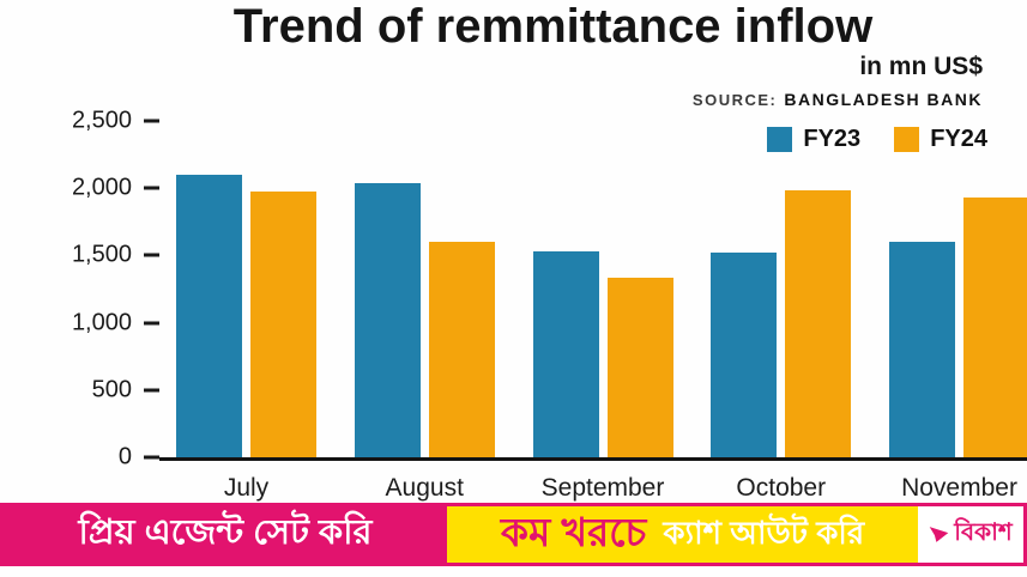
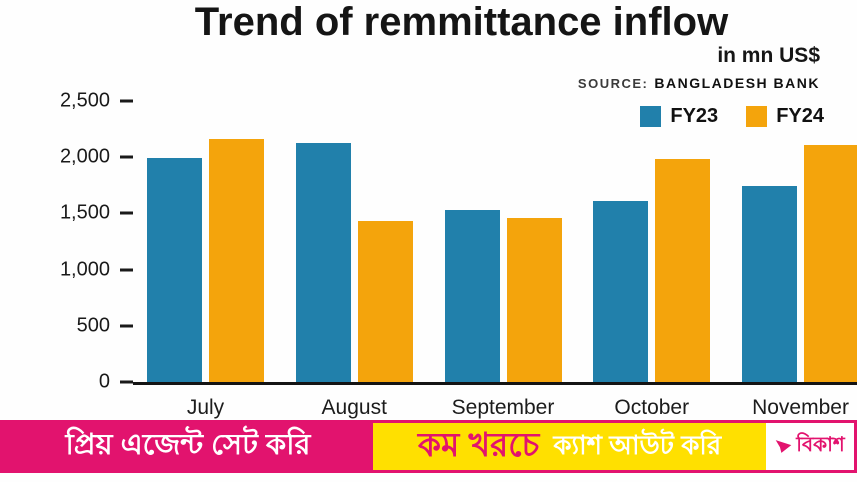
FY23/July: 2100 -> 1990
FY24/July: 1980 -> 2160
FY23/August: 2040 -> 2130
FY24/August: 1600 -> 1430
FY24/September: 1340 -> 1460
FY23/October: 1520 -> 1610
FY23/November: 1600 -> 1740
FY24/November: 1930 -> 2110
